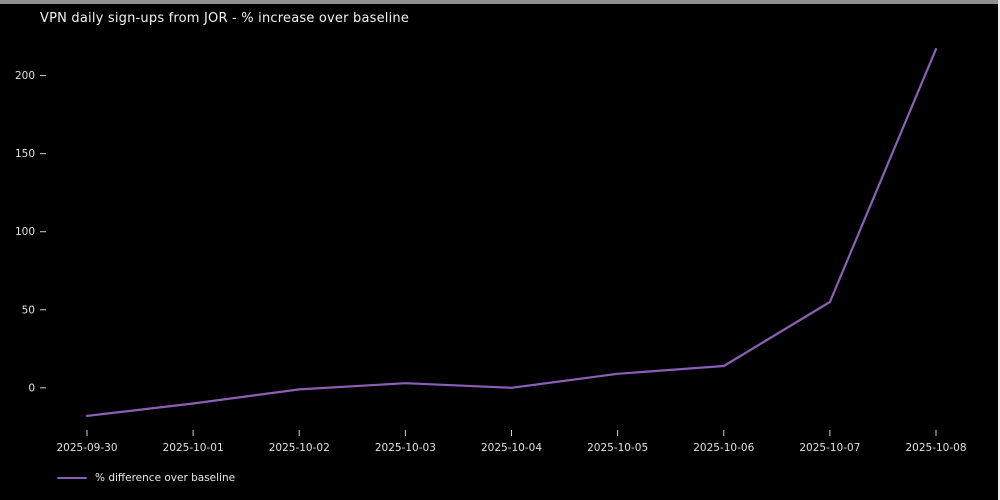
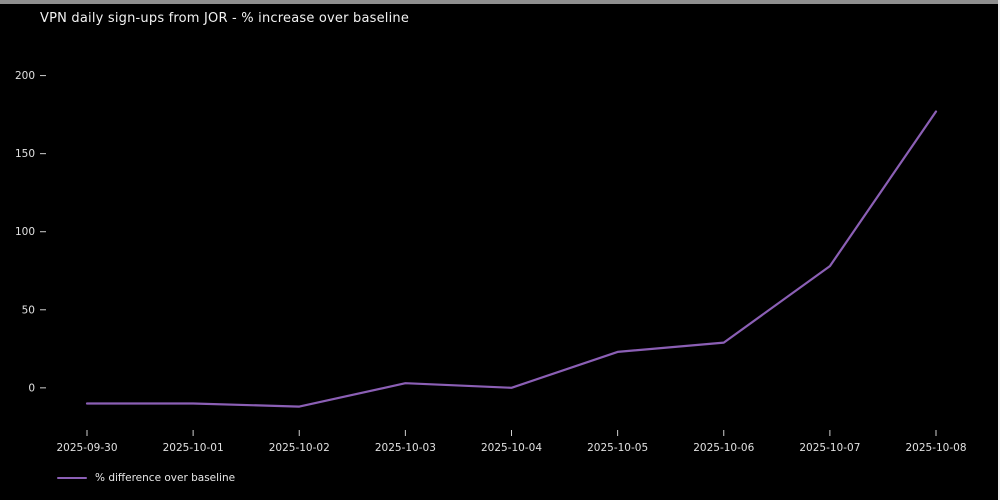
2025-09-30: -18 -> -10
2025-10-02: -1 -> -12
2025-10-05: 9 -> 23
2025-10-06: 14 -> 29
2025-10-07: 55 -> 78
2025-10-08: 217 -> 177
